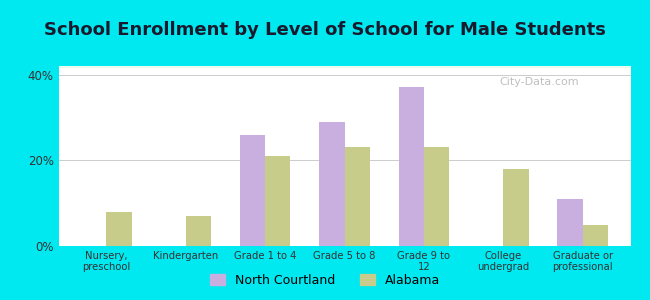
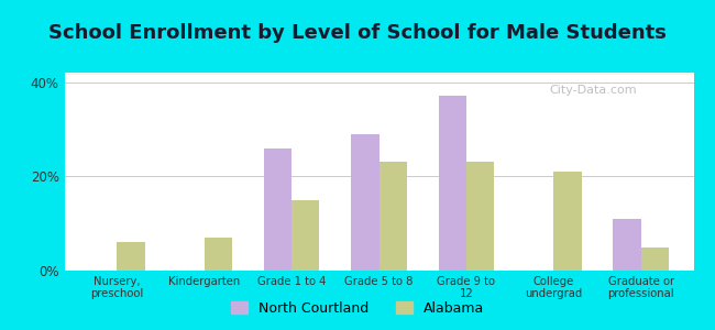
Alabama/Nursery, preschool: 8% -> 6%
Alabama/Grade 1 to 4: 21% -> 15%
Alabama/College undergrad: 18% -> 21%
